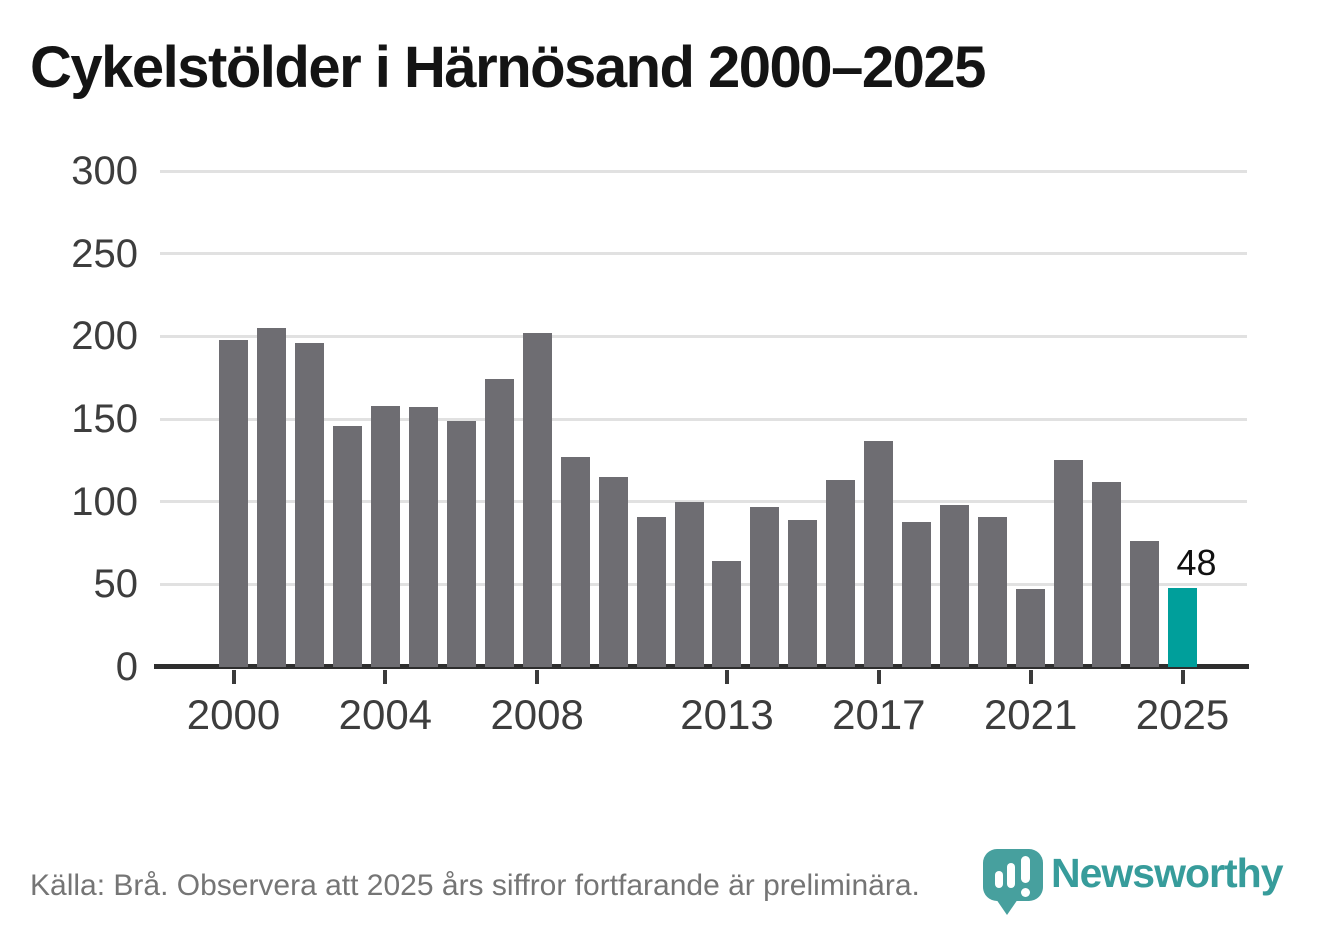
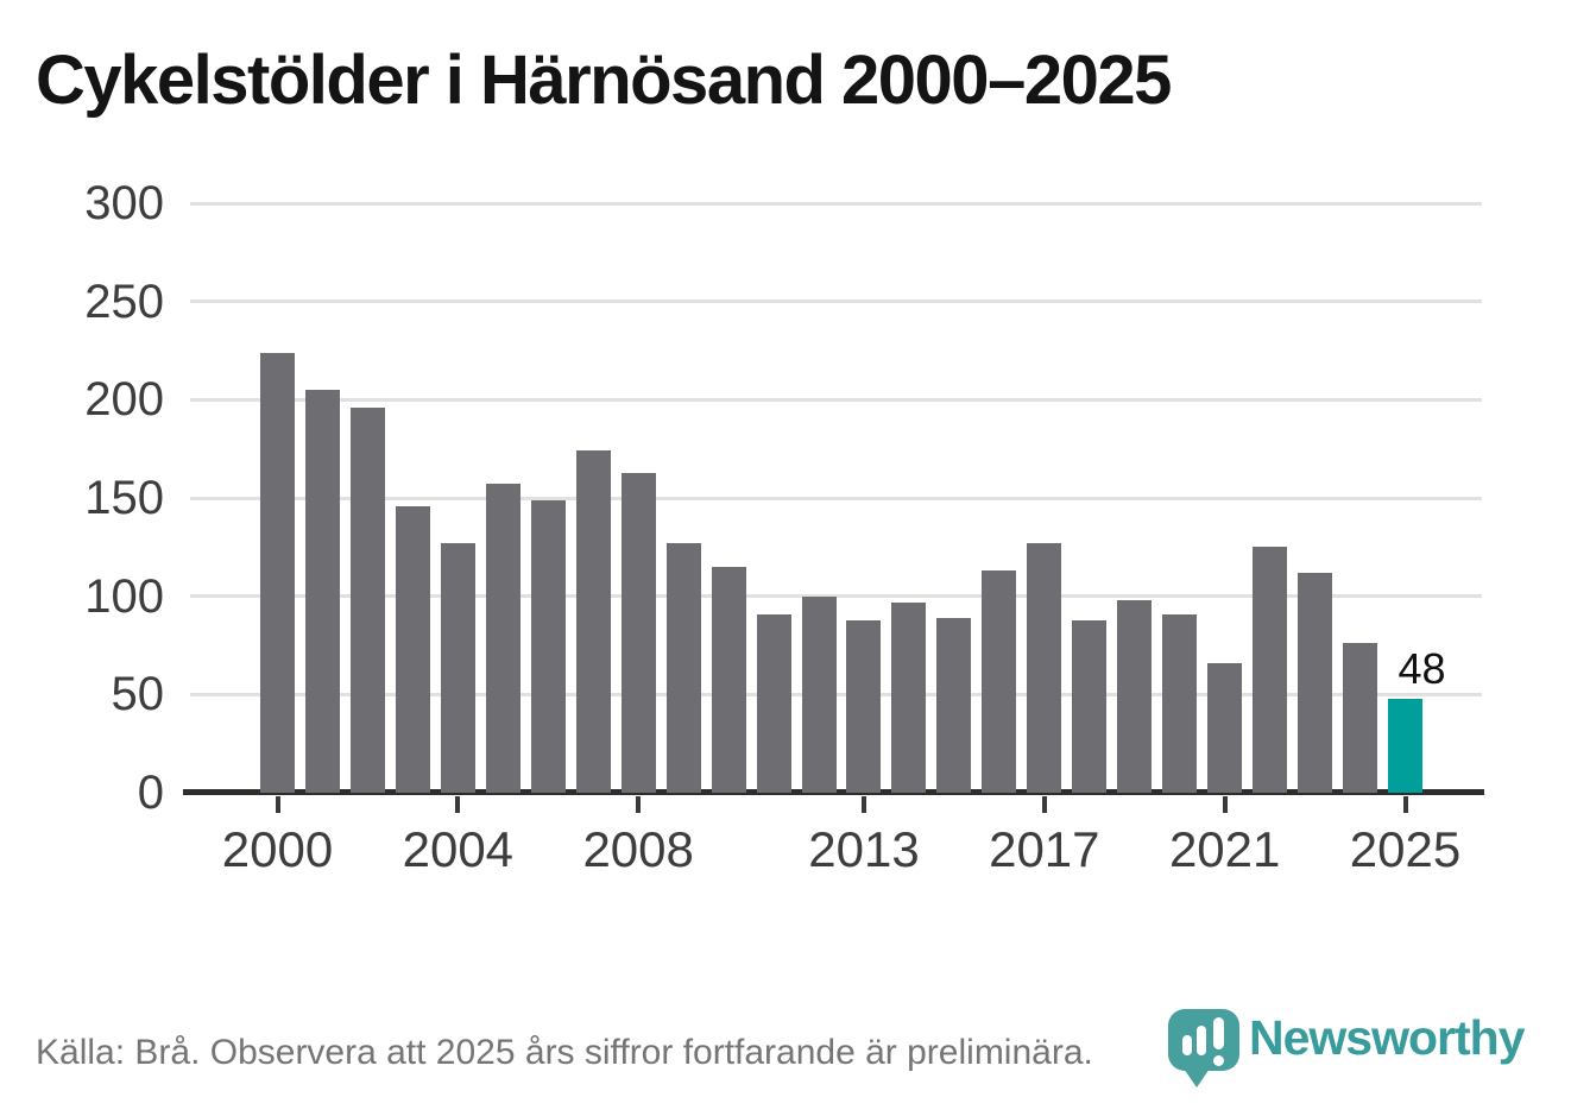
2000: 198 -> 224
2004: 158 -> 127
2008: 202 -> 163
2013: 64 -> 88
2017: 137 -> 127
2021: 47 -> 66
